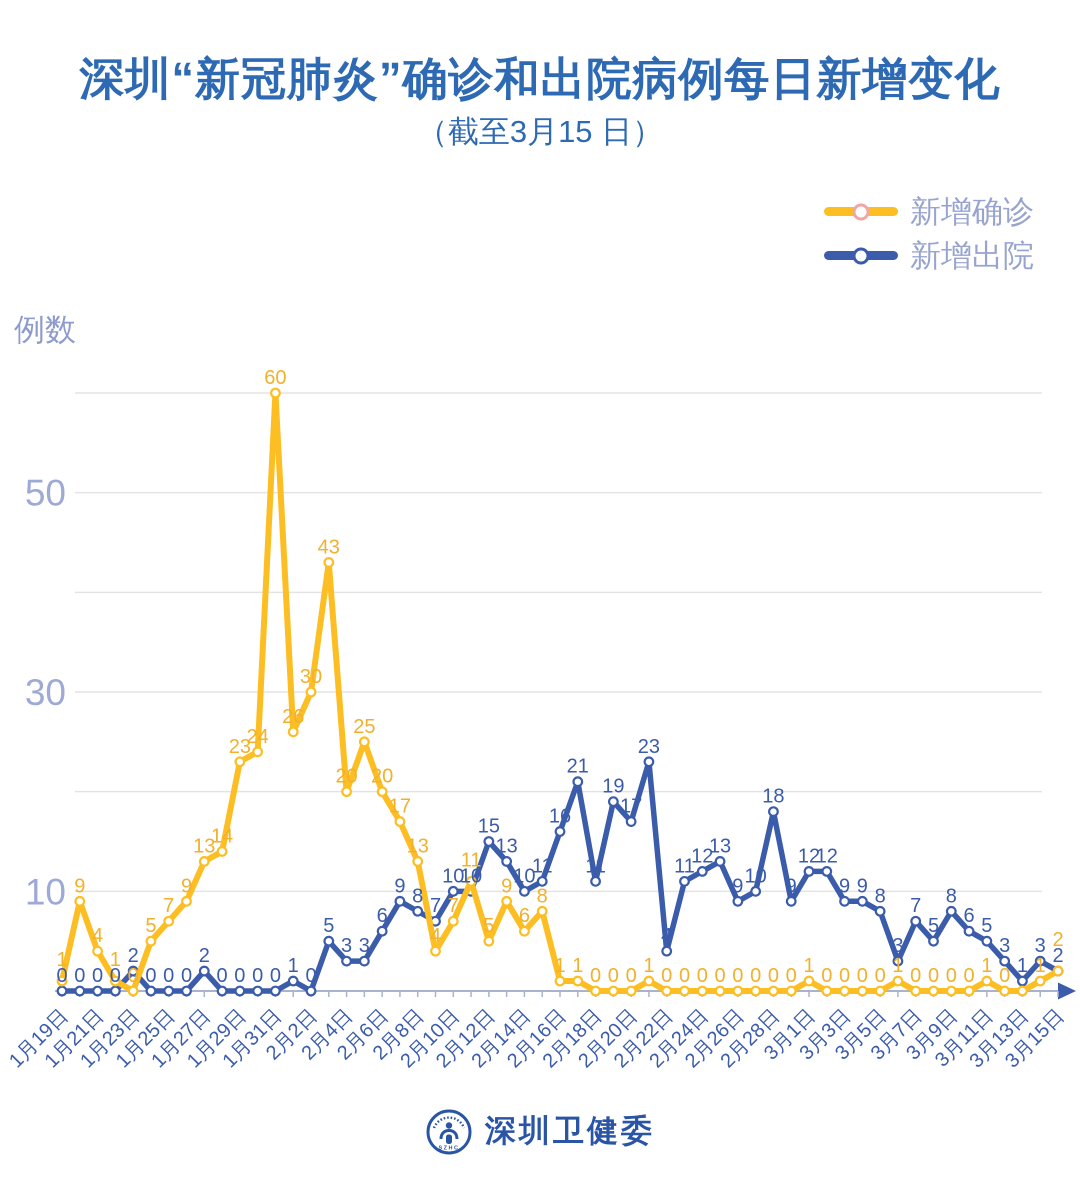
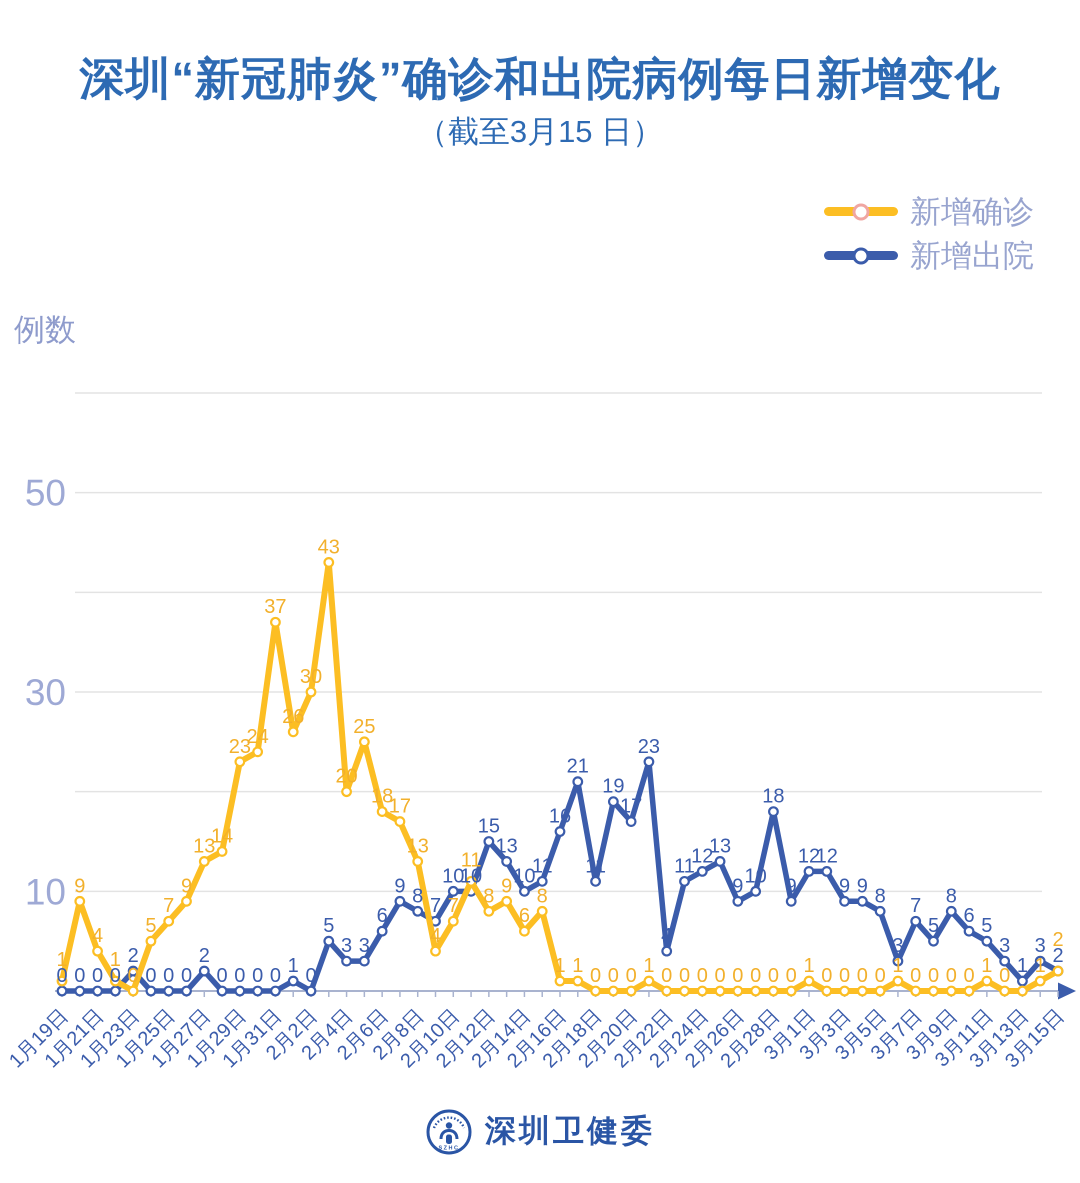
新增确诊/1月31日: 60 -> 37
新增确诊/2月6日: 20 -> 18
新增确诊/2月12日: 5 -> 8
